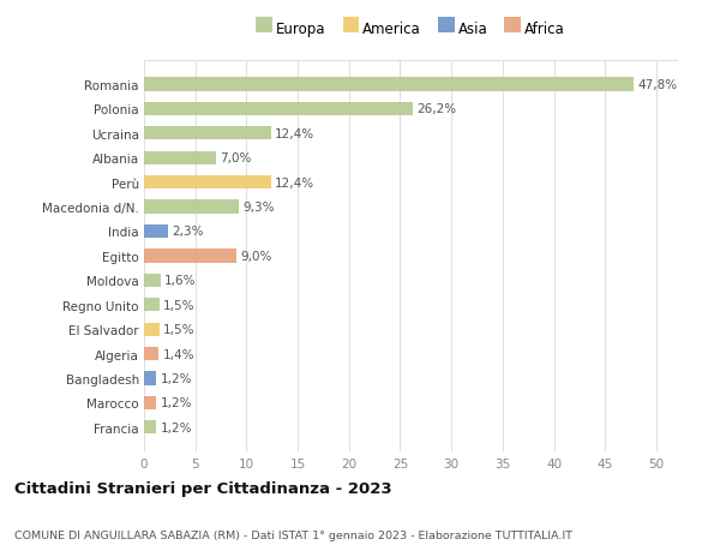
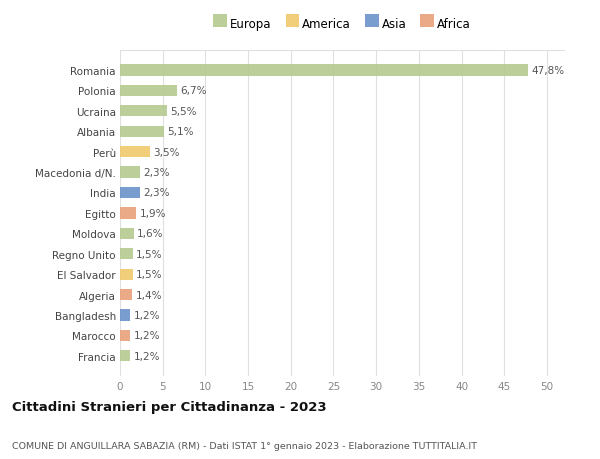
Polonia: 26,2% -> 6,7%
Ucraina: 12,4% -> 5,5%
Albania: 7,0% -> 5,1%
Perù: 12,4% -> 3,5%
Macedonia d/N.: 9,3% -> 2,3%
Egitto: 9,0% -> 1,9%
